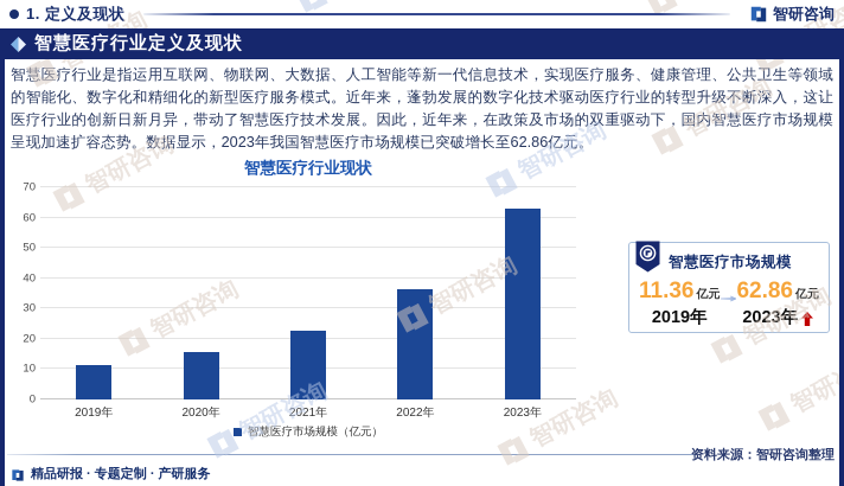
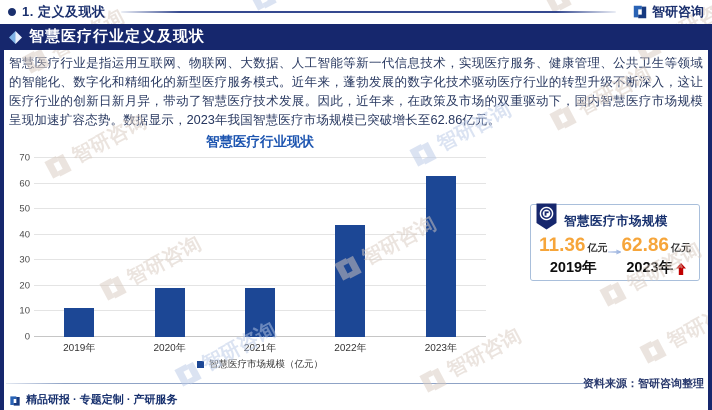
2020年: 16 -> 19
2021年: 23 -> 19
2022年: 36 -> 44
